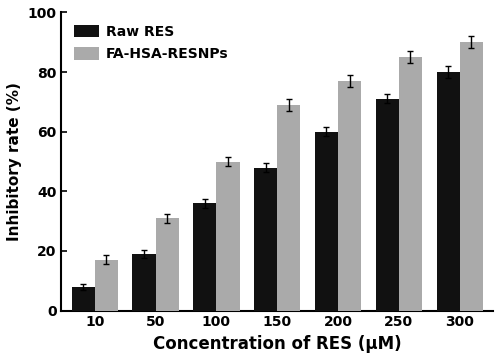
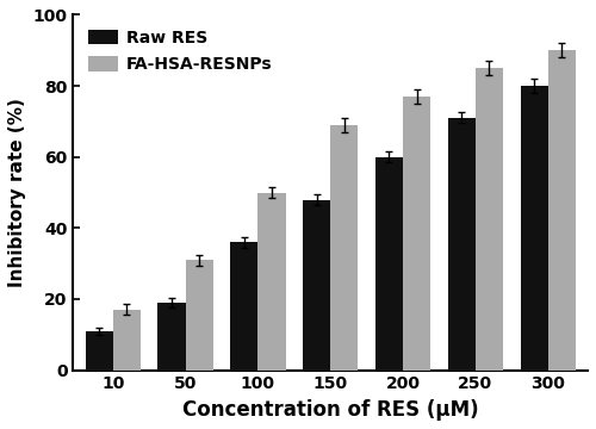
Raw RES/10: 8 -> 11
